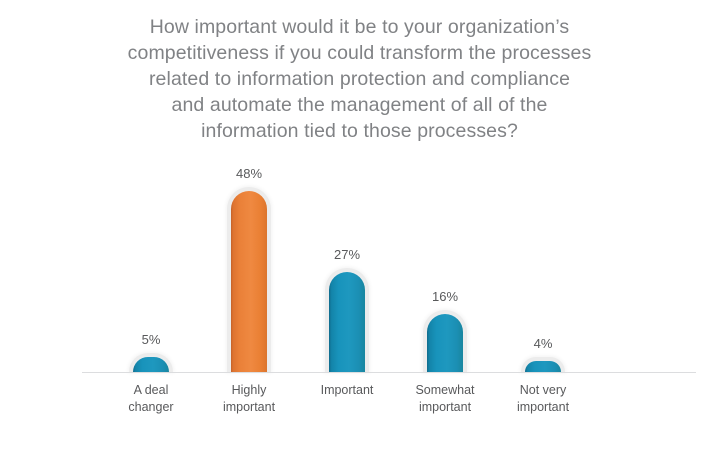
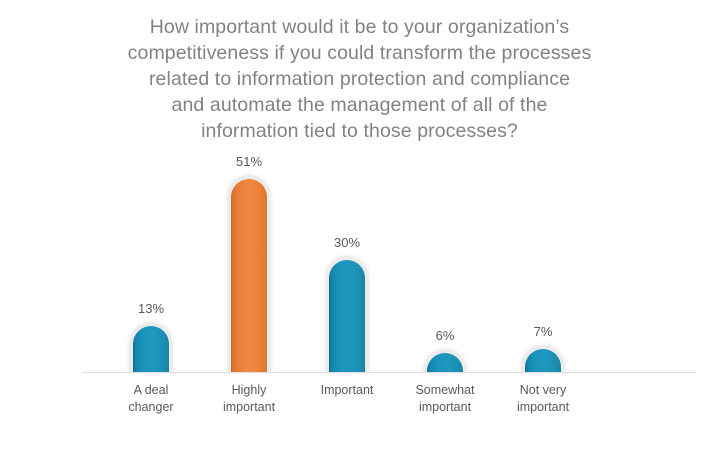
A deal changer: 5% -> 13%
Highly important: 48% -> 51%
Important: 27% -> 30%
Somewhat important: 16% -> 6%
Not very important: 4% -> 7%
